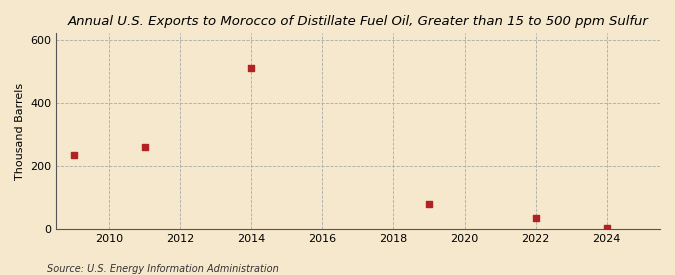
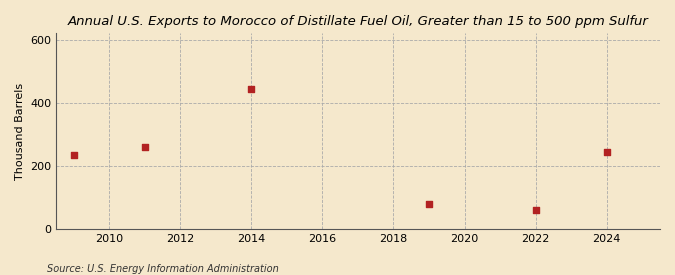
2014: 510 -> 445
2022: 35 -> 60
2024: 5 -> 245
